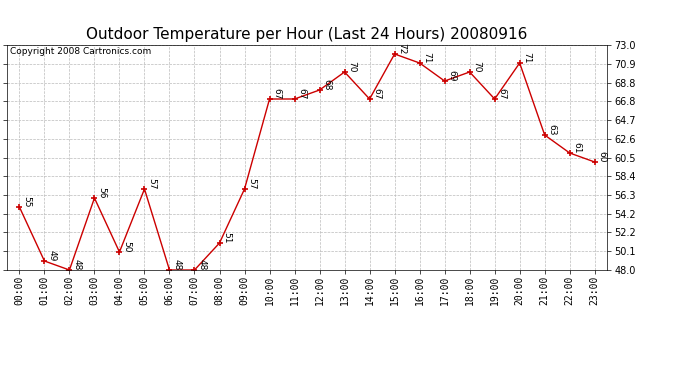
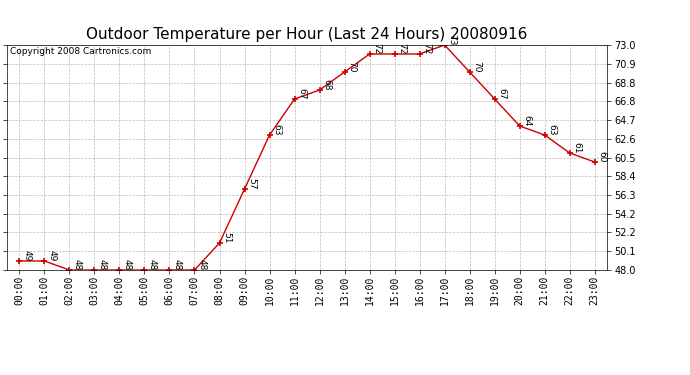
00:00: 55 -> 49
03:00: 56 -> 48
04:00: 50 -> 48
05:00: 57 -> 48
10:00: 67 -> 63
14:00: 67 -> 72
16:00: 71 -> 72
17:00: 69 -> 73
20:00: 71 -> 64
